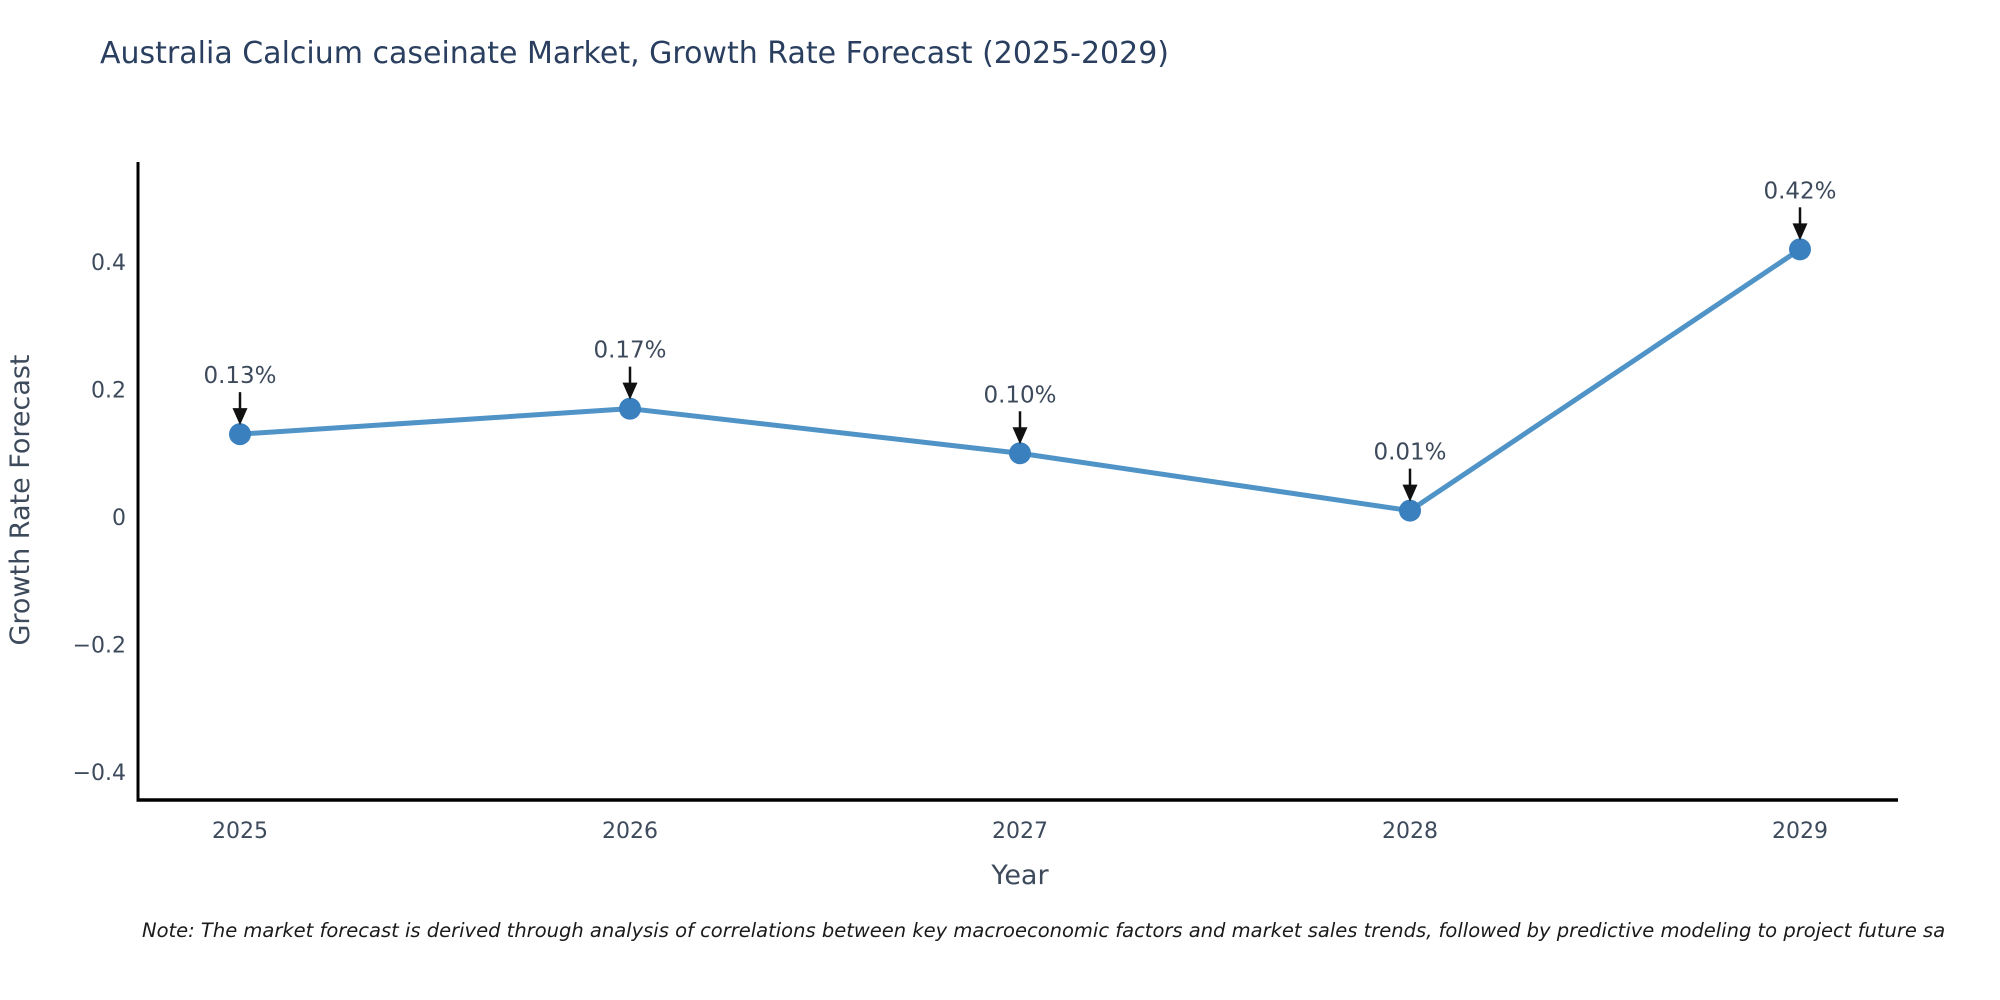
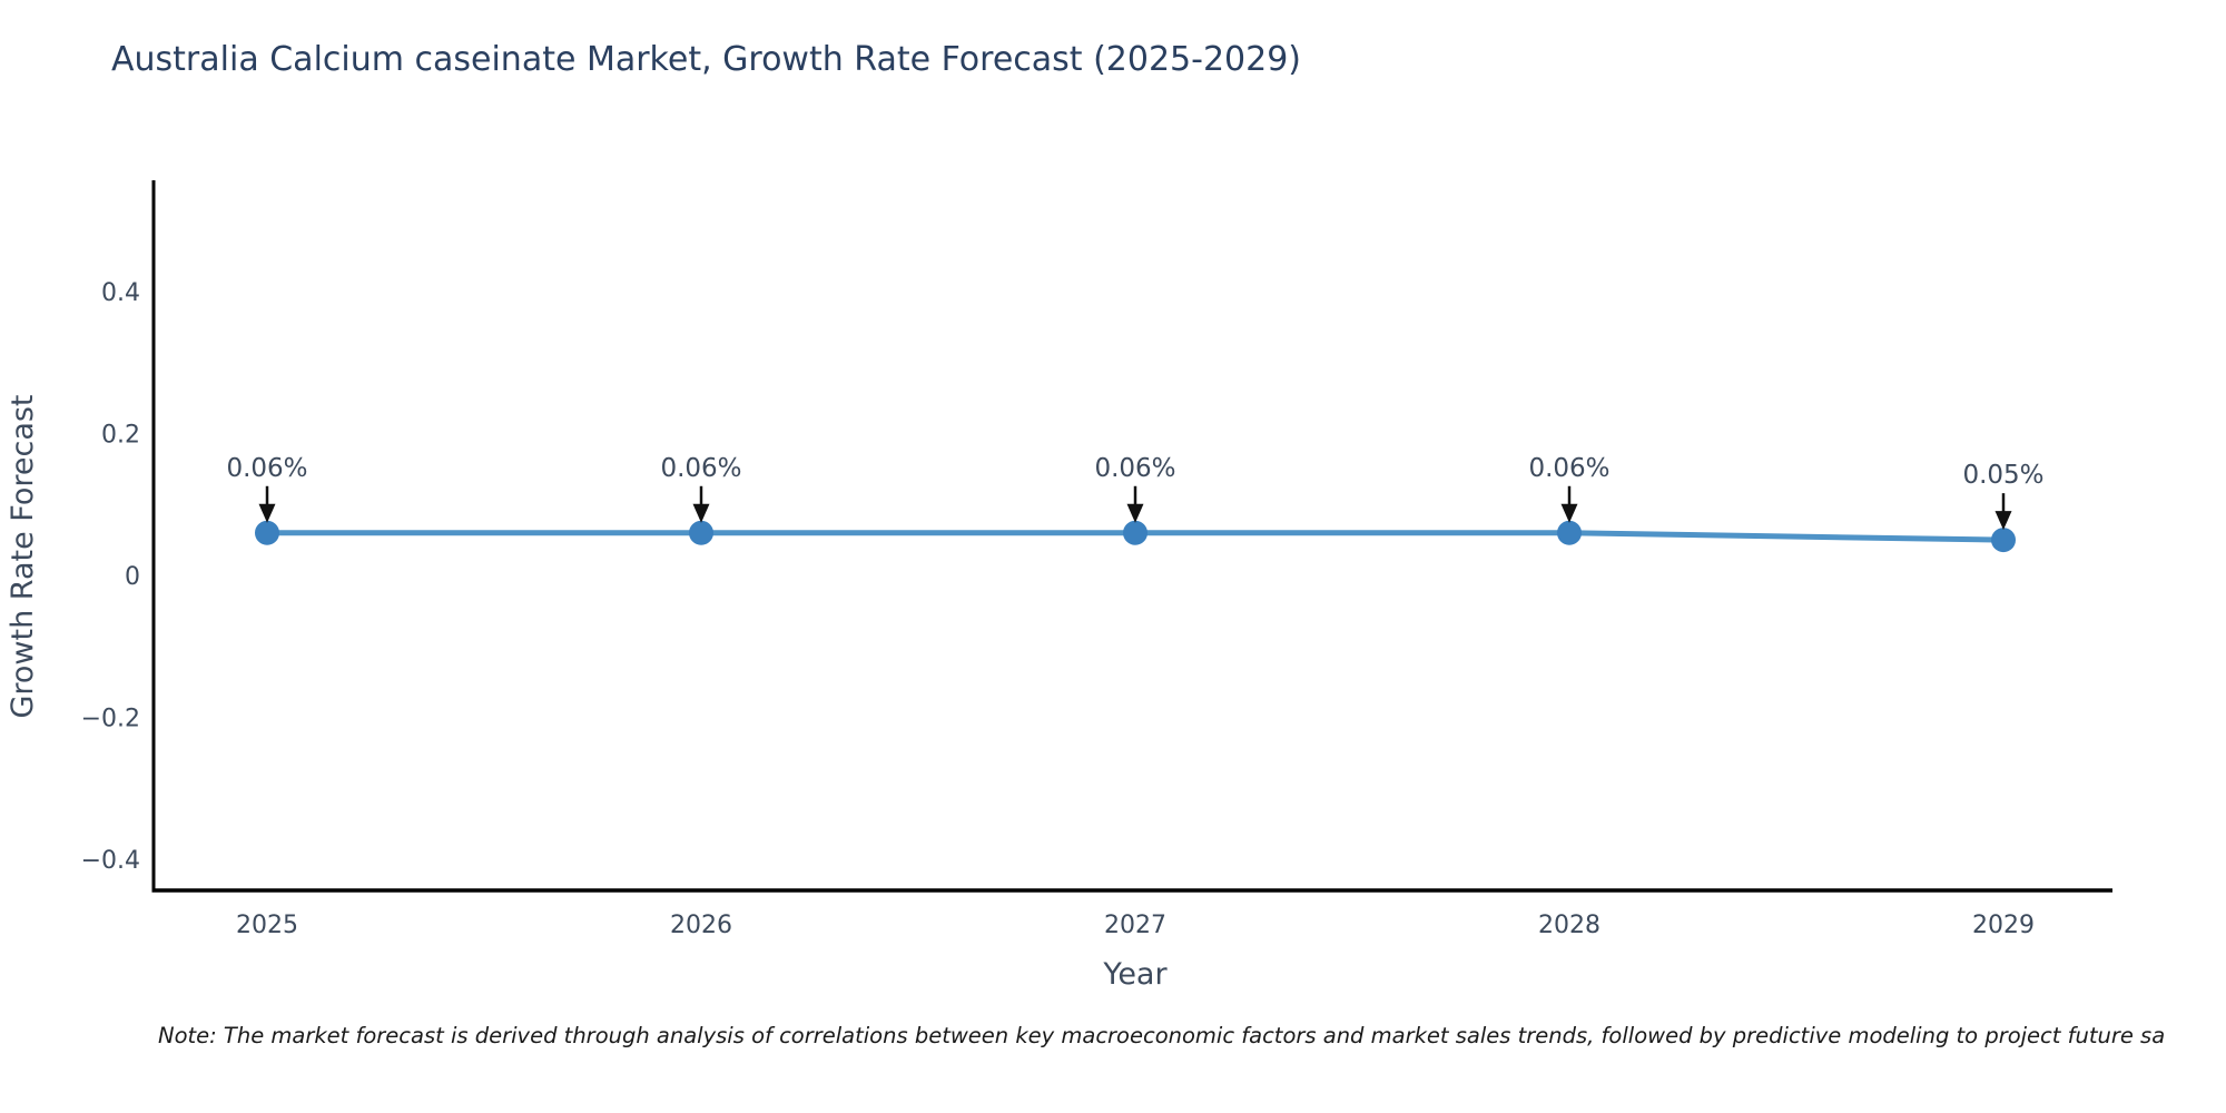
2025: 0.13% -> 0.06%
2026: 0.17% -> 0.06%
2027: 0.10% -> 0.06%
2028: 0.01% -> 0.06%
2029: 0.42% -> 0.05%
